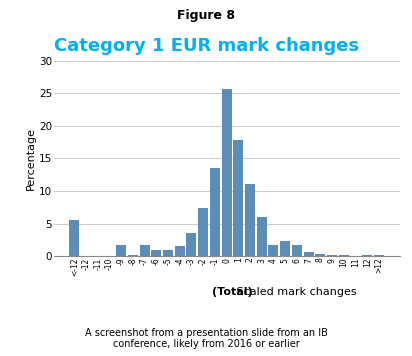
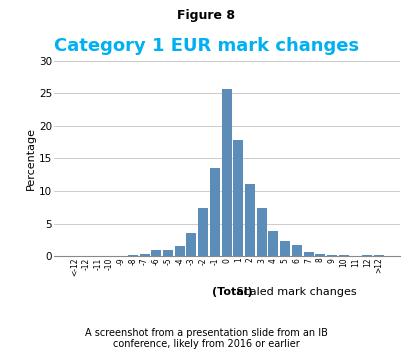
<-12: 5.6 -> 0.1
-9: 1.8 -> 0.1
-7: 1.8 -> 0.4
3: 6.0 -> 7.4
4: 1.8 -> 3.9
